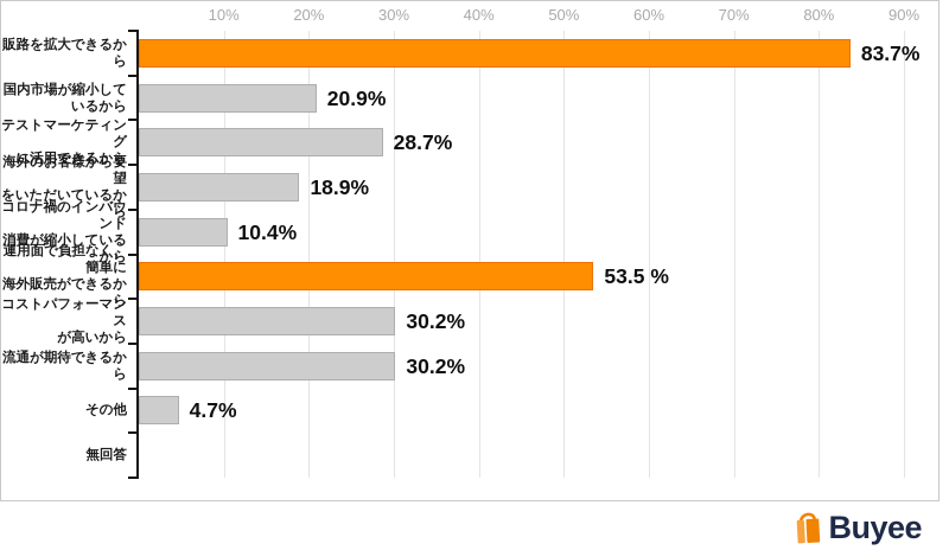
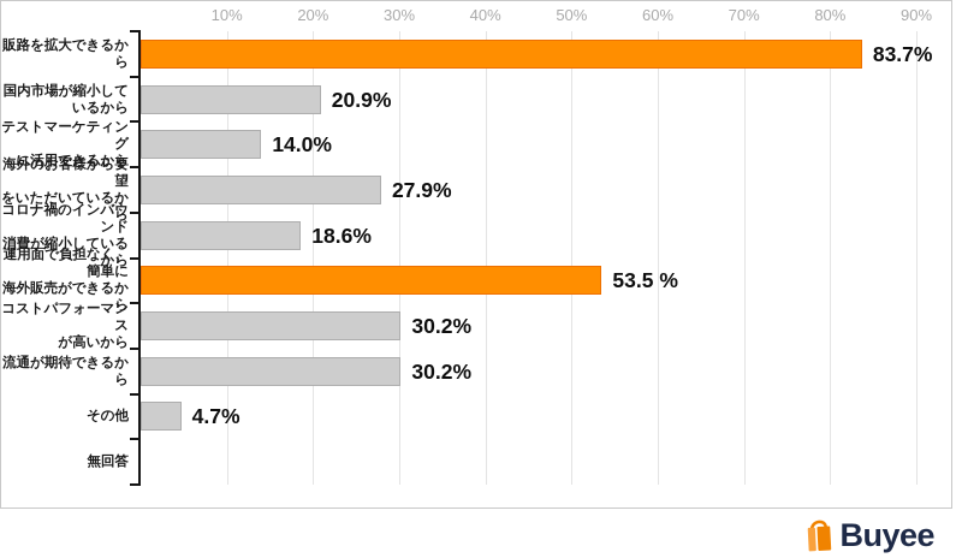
テストマーケティング に活用できるから: 28.7% -> 14.0%
海外のお客様から要望 をいただいているから: 18.9% -> 27.9%
コロナ禍のインバウンド 消費が縮小しているから: 10.4% -> 18.6%
